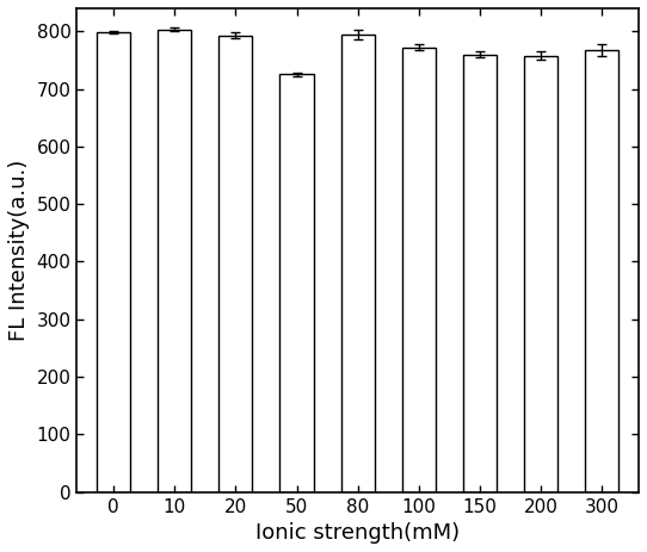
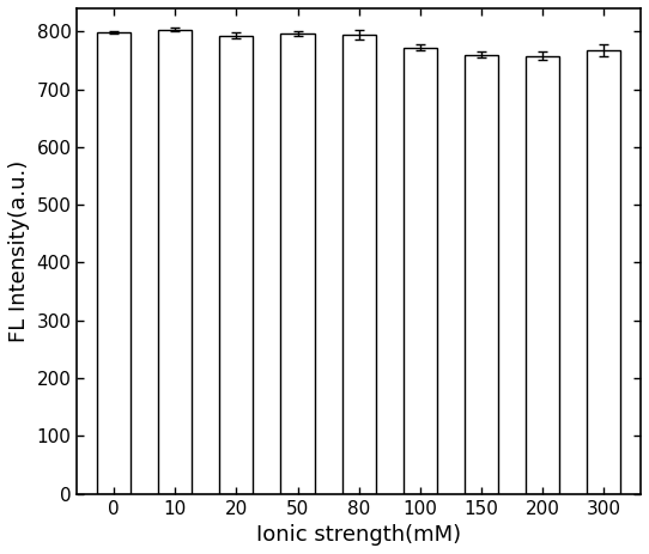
50: 725 -> 796
